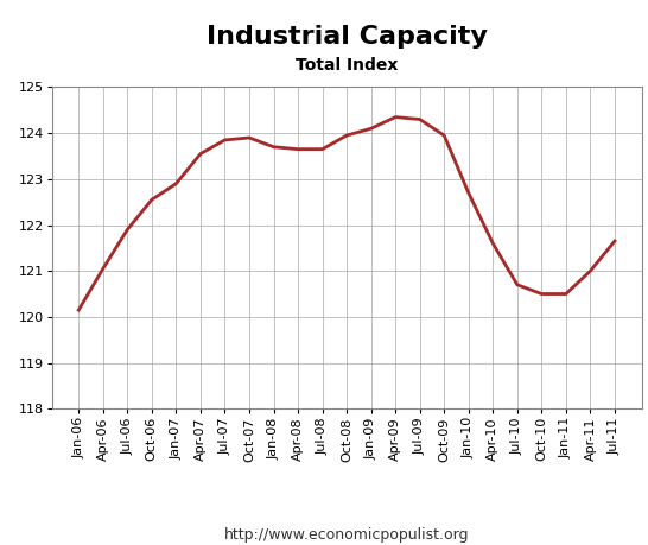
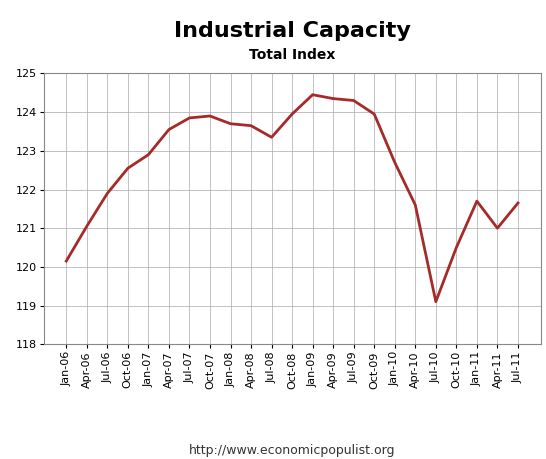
Jul-08: 123.65 -> 123.35
Jan-09: 124.10 -> 124.45
Jul-10: 120.70 -> 119.10
Jan-11: 120.50 -> 121.70
